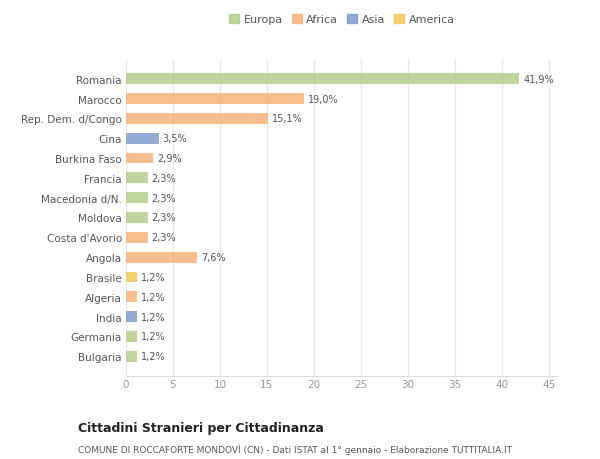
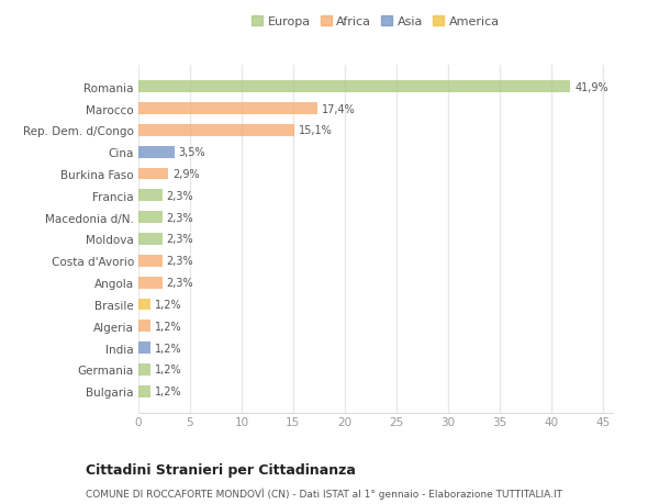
Marocco: 19,0% -> 17,4%
Angola: 7,6% -> 2,3%
